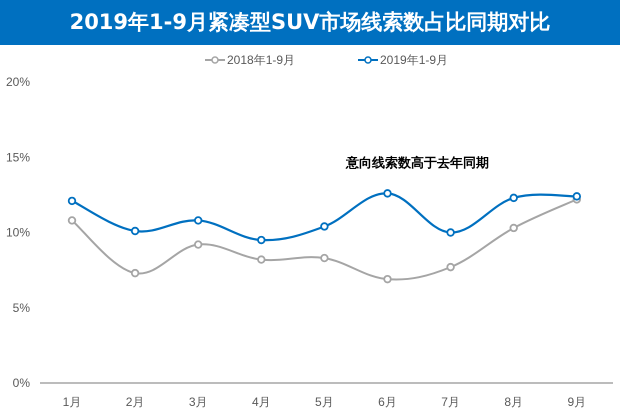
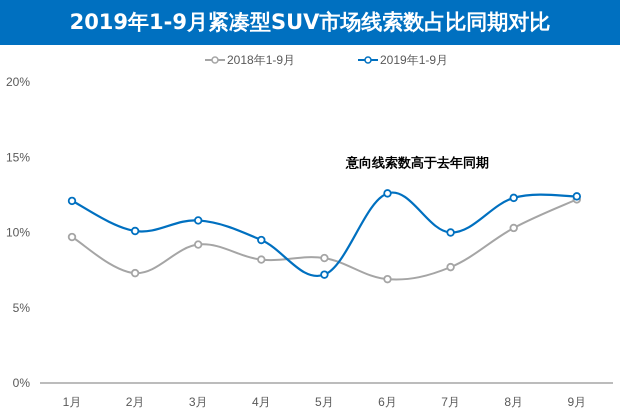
2018年1-9月/1月: 10.8% -> 9.7%
2019年1-9月/5月: 10.4% -> 7.2%
